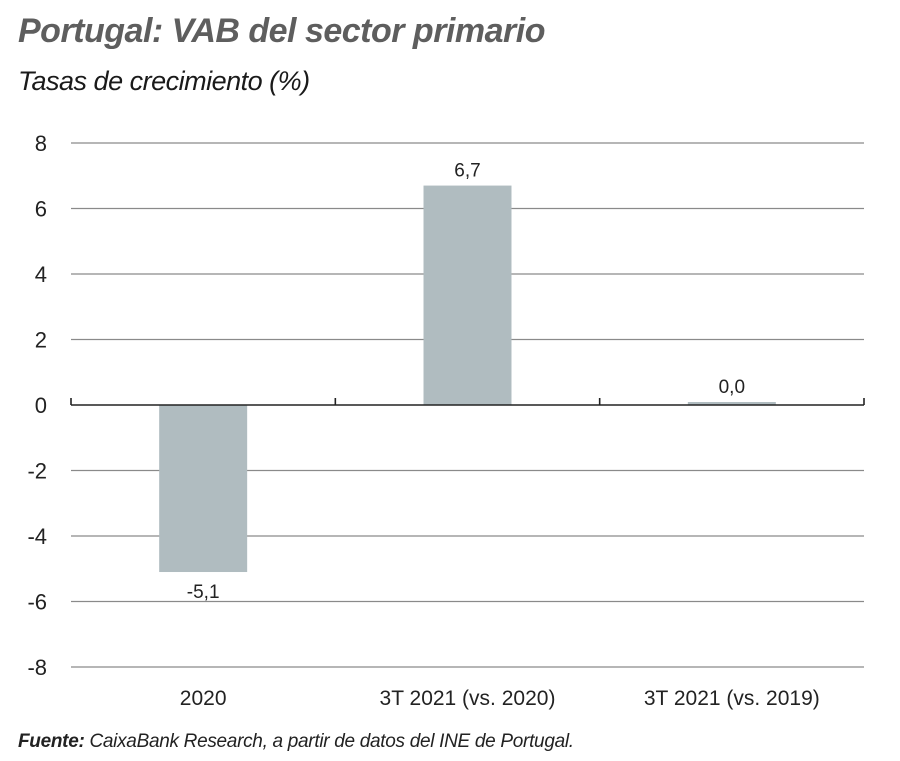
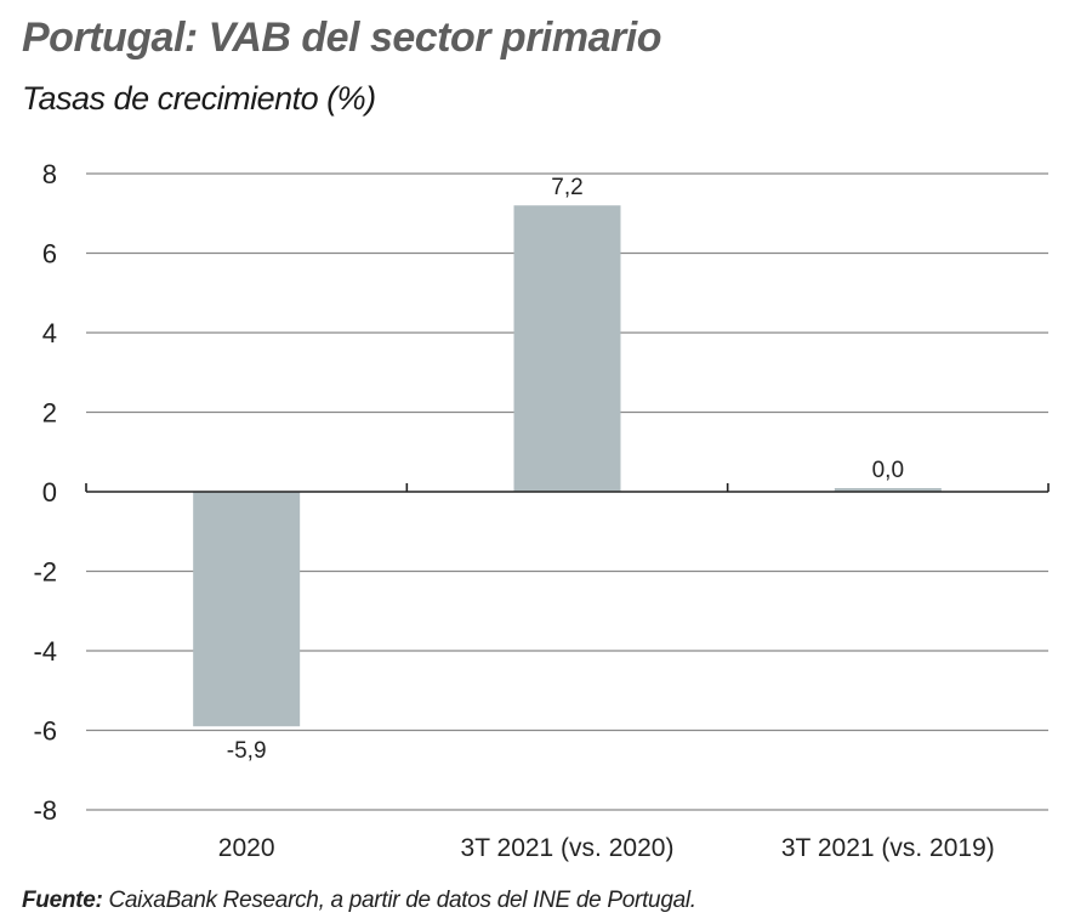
2020: -5,1 -> -5,9
3T 2021 (vs. 2020): 6,7 -> 7,2
